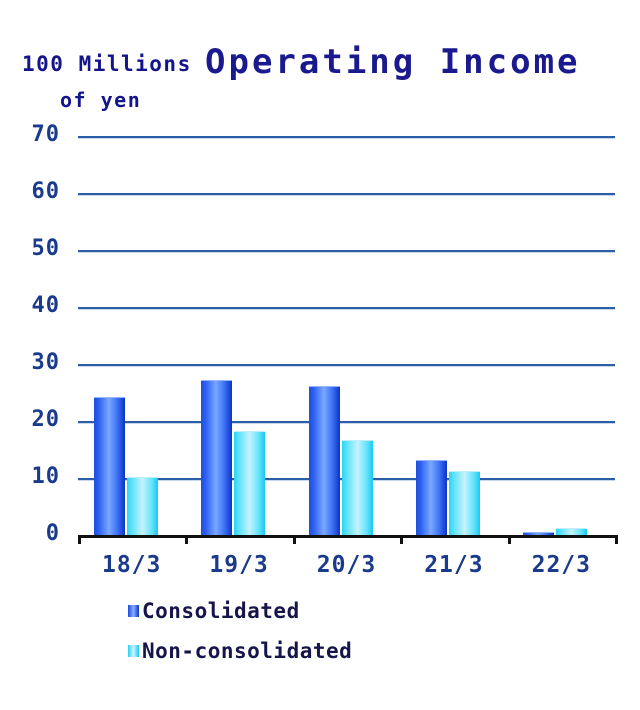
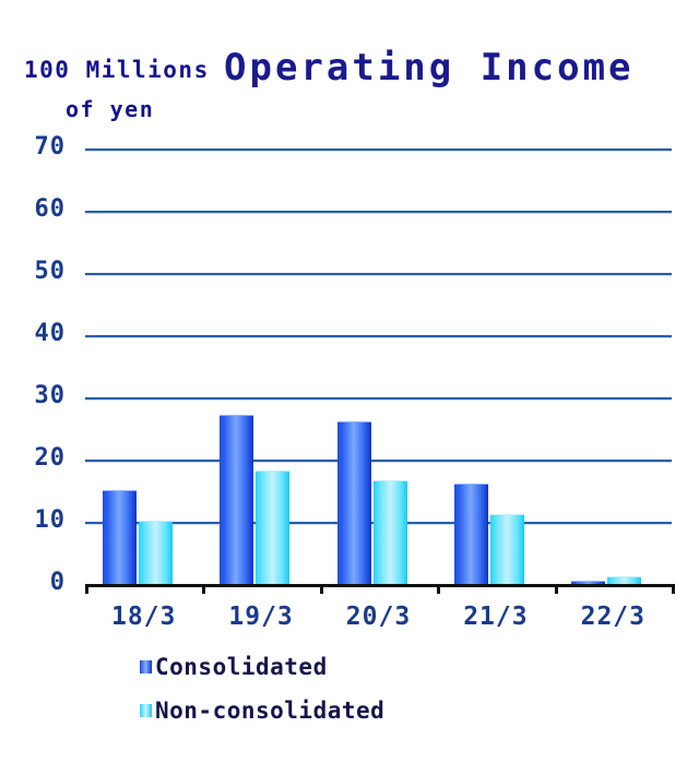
Consolidated/18/3: 24 -> 15
Consolidated/21/3: 13 -> 16
